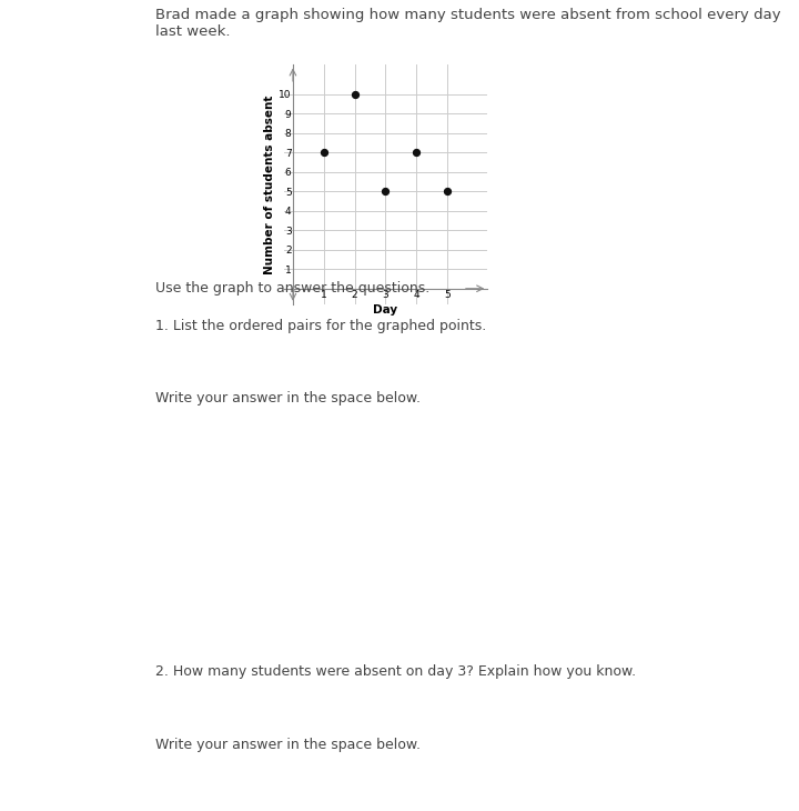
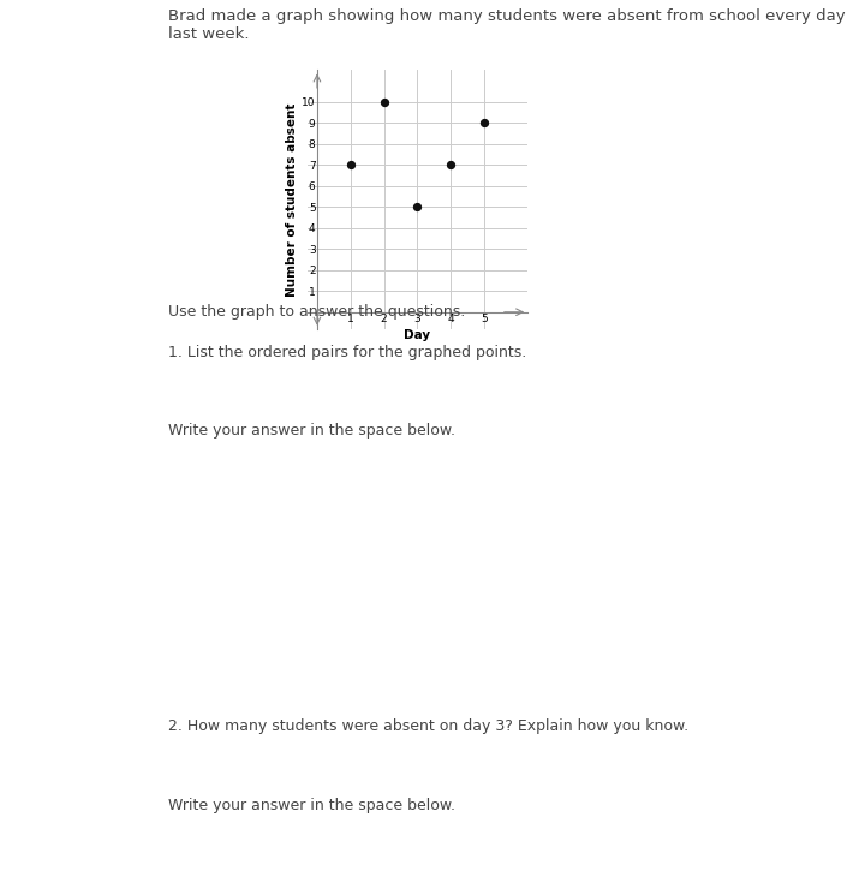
5: 5 -> 9
